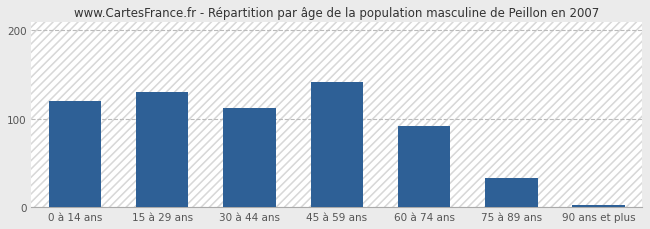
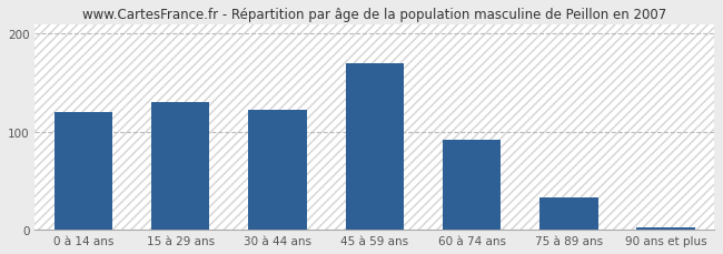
30 à 44 ans: 112 -> 122
45 à 59 ans: 142 -> 170
